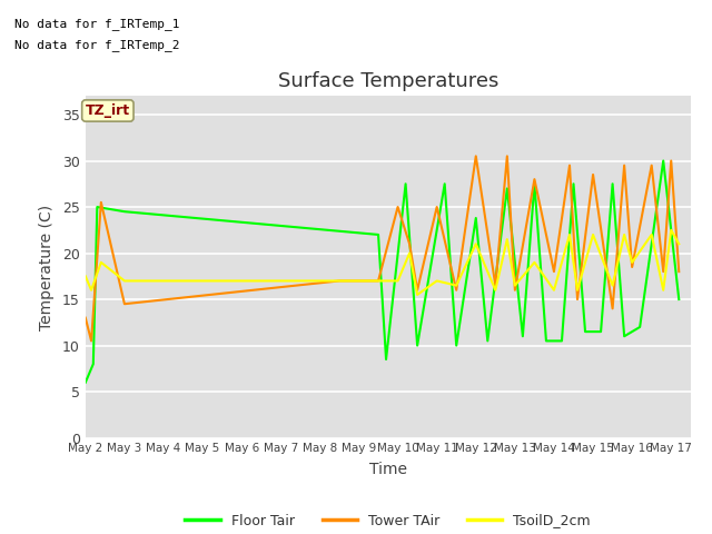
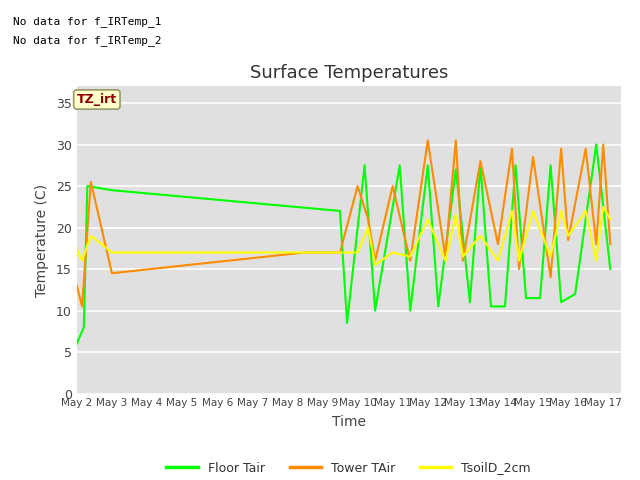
Floor Tair/May 12: 23.8 -> 27.5
